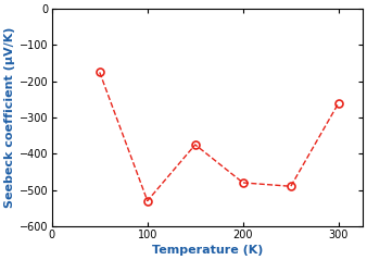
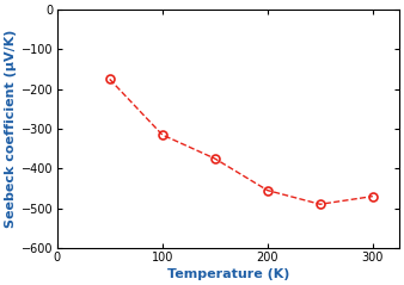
100: -530 -> -315
200: -480 -> -455
300: -260 -> -470
